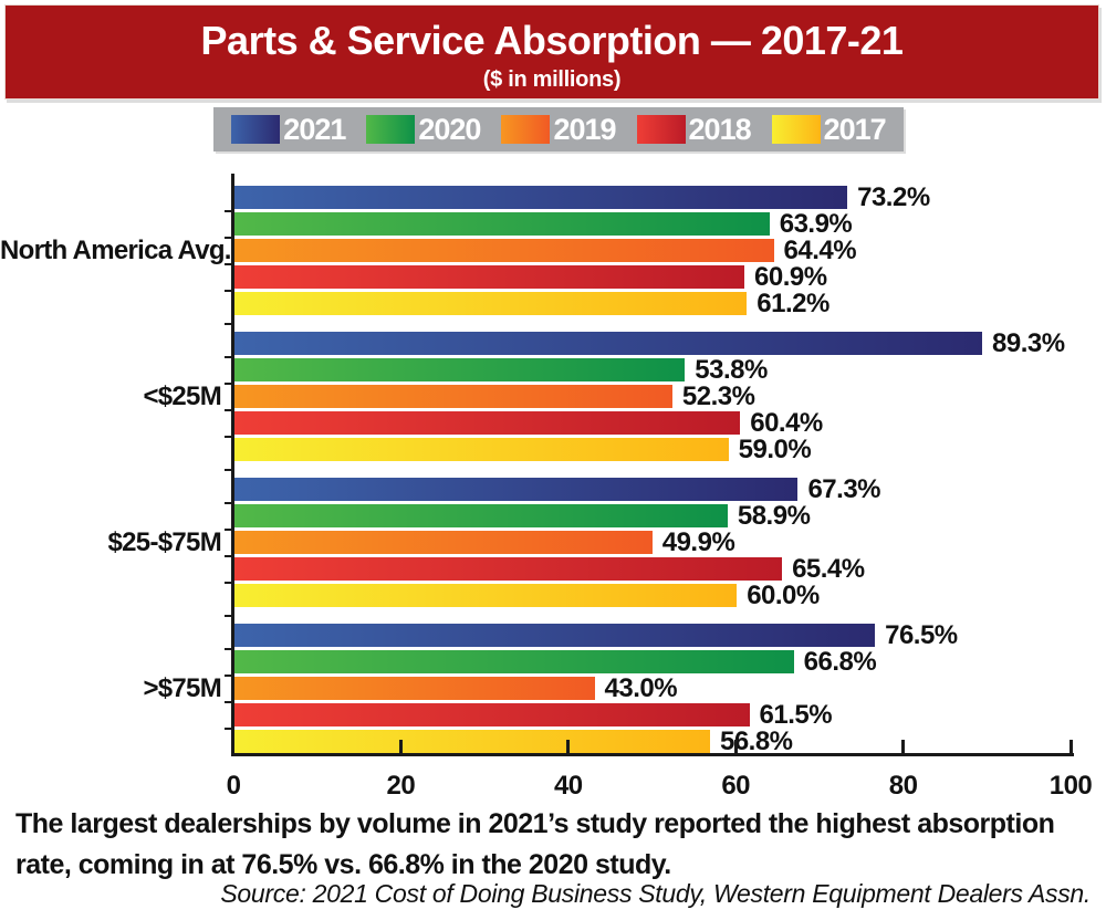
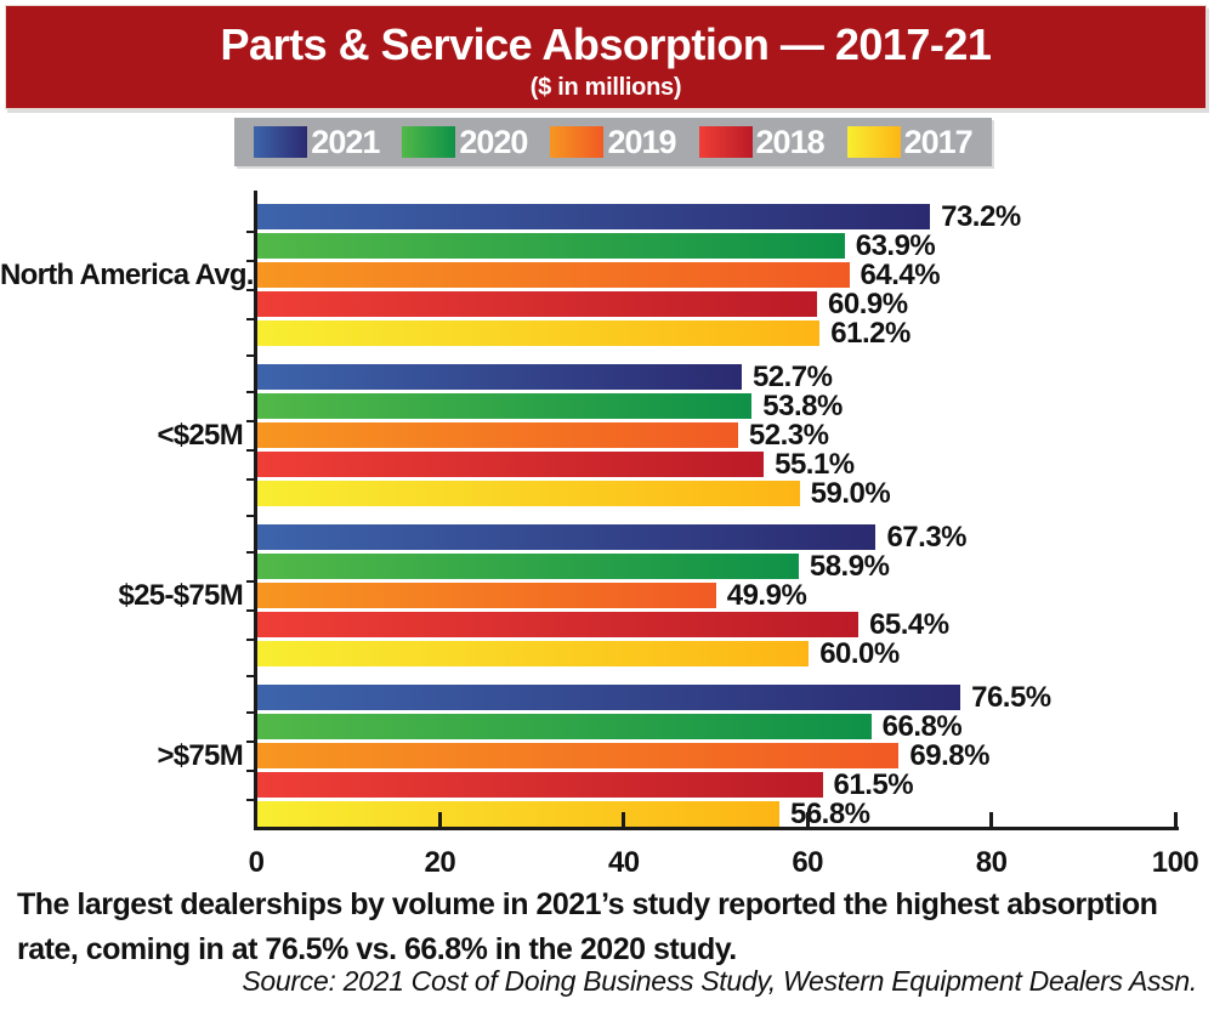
2021/<$25M: 89.3% -> 52.7%
2018/<$25M: 60.4% -> 55.1%
2019/>$75M: 43.0% -> 69.8%
